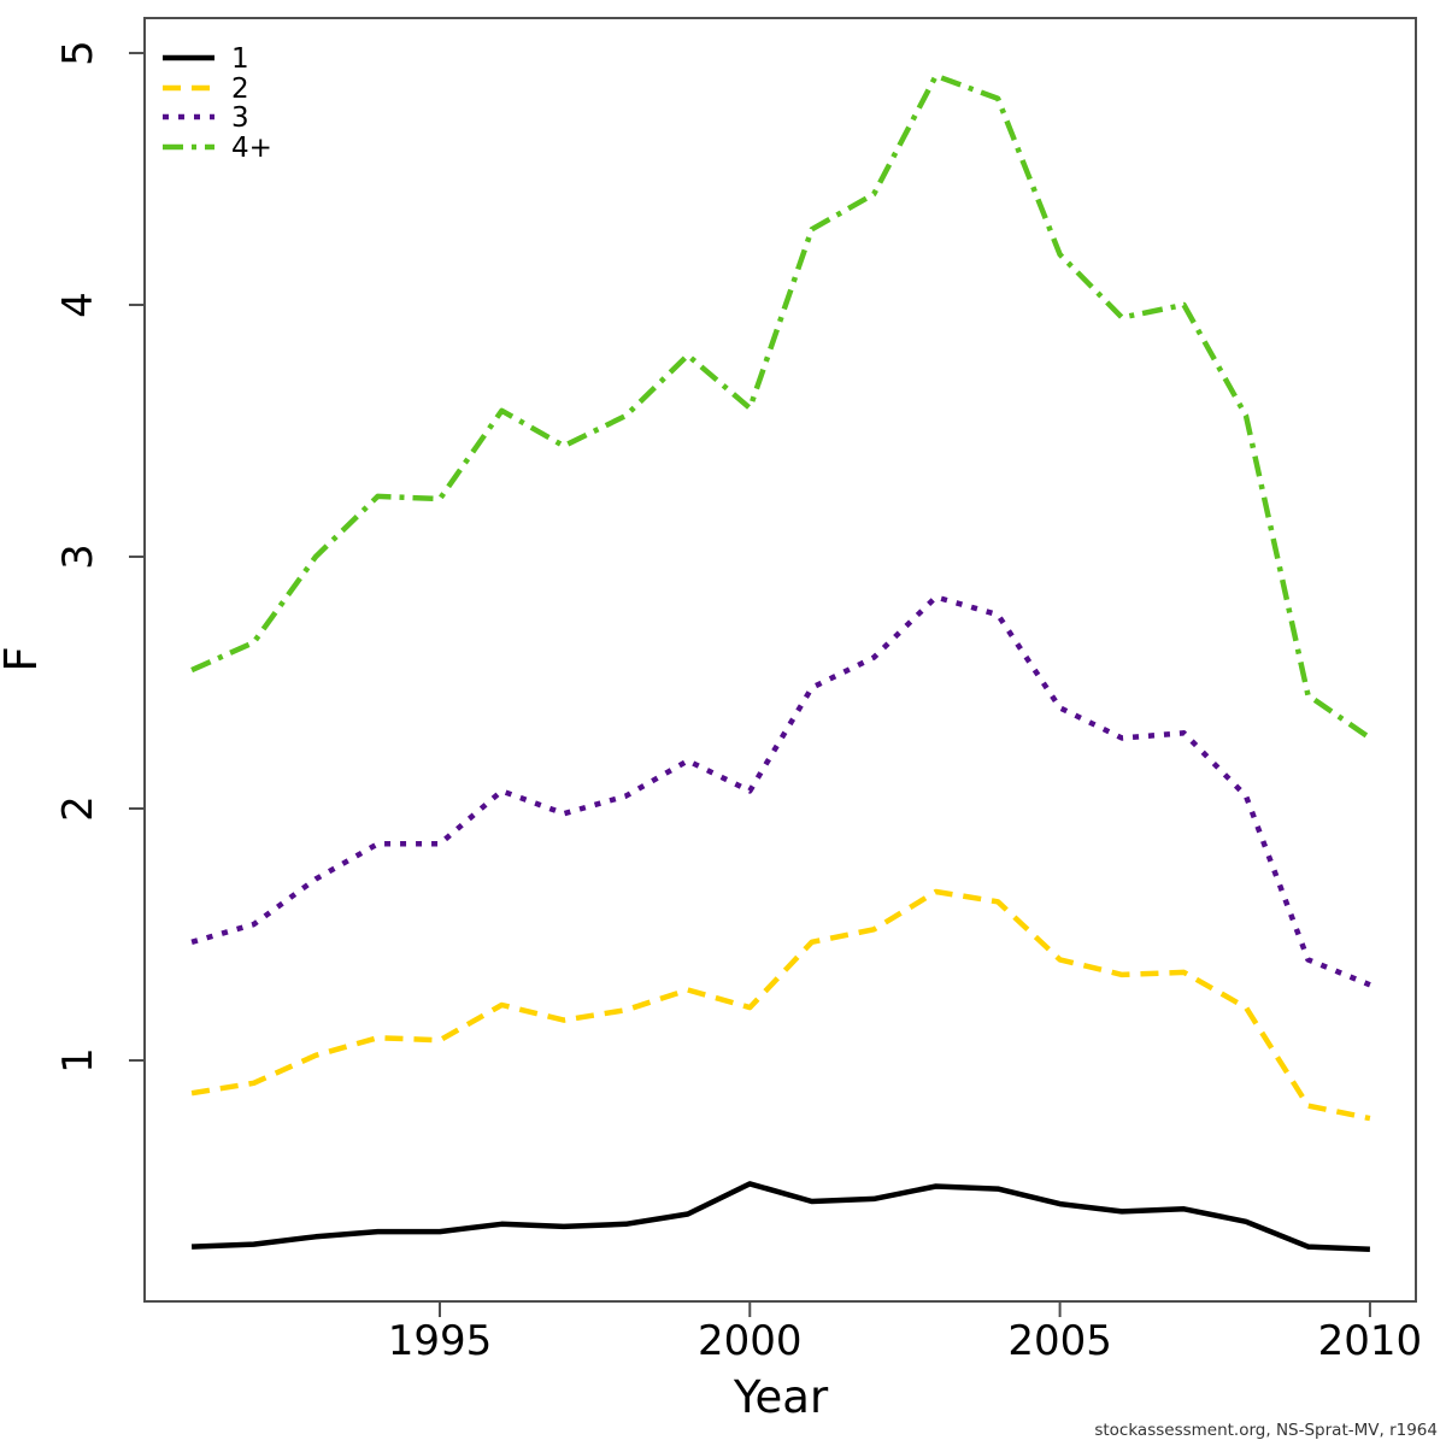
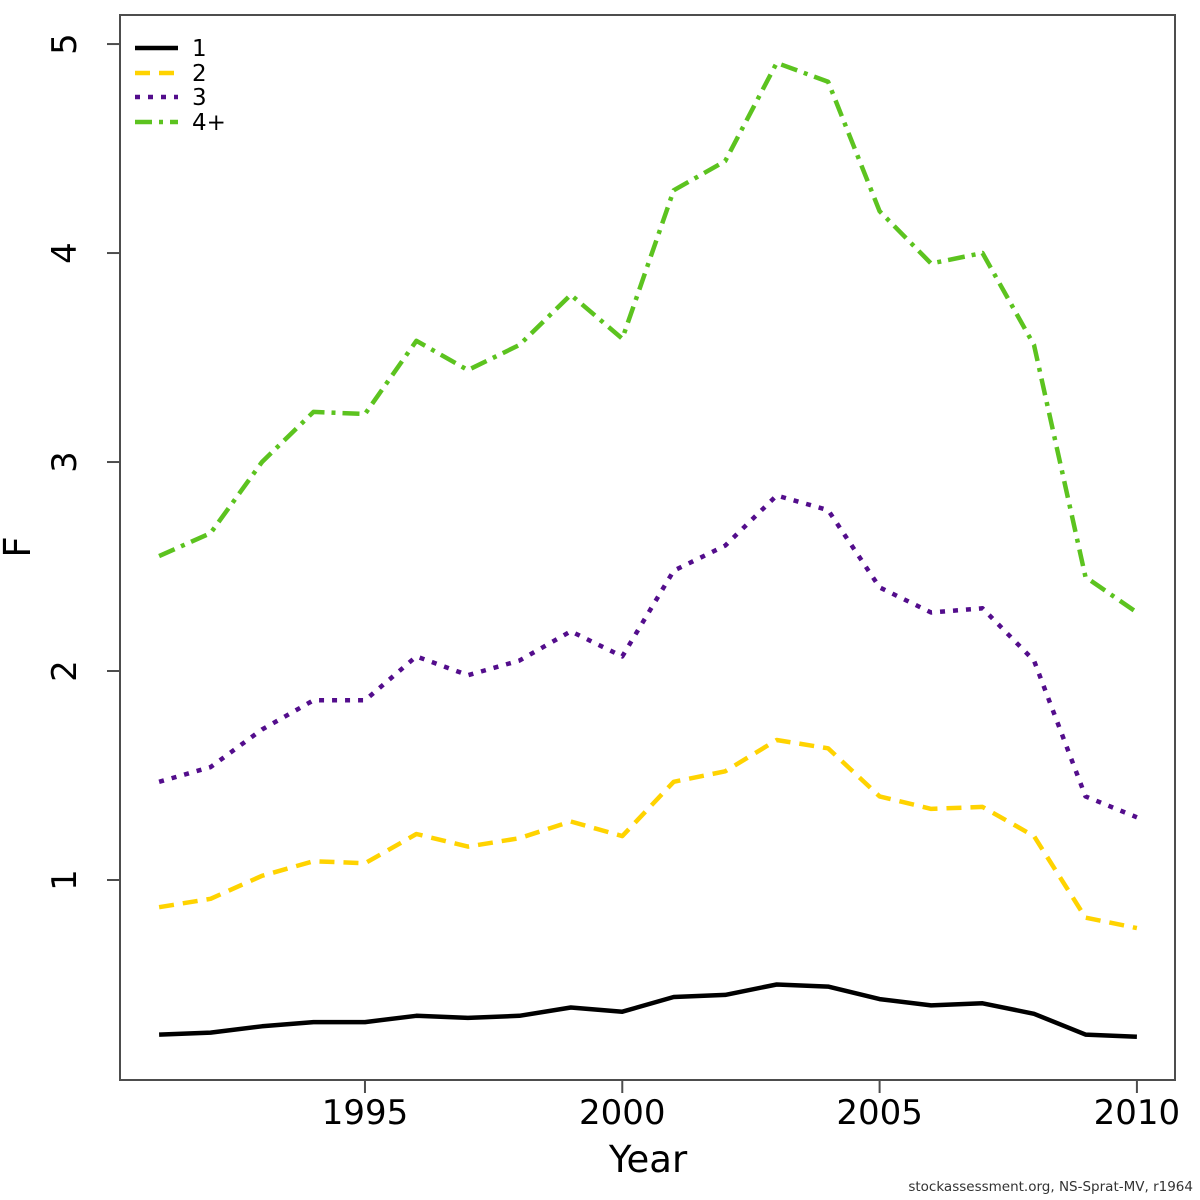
1/2000: 0.51 -> 0.37
